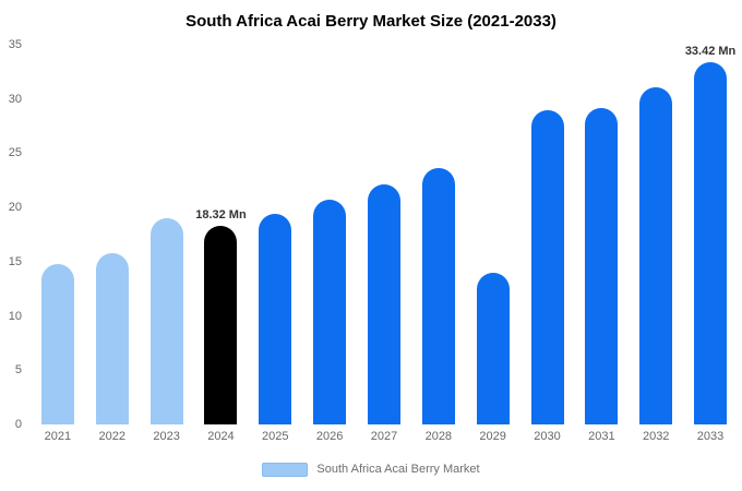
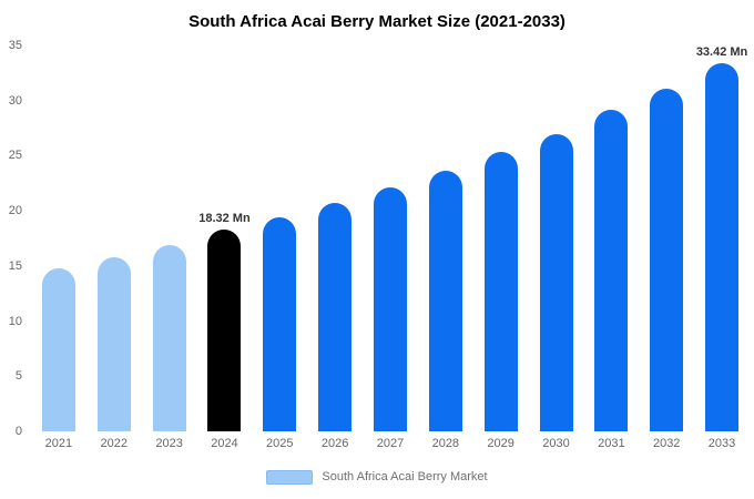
2023: 19 -> 17
2029: 14 -> 25
2030: 29 -> 27
